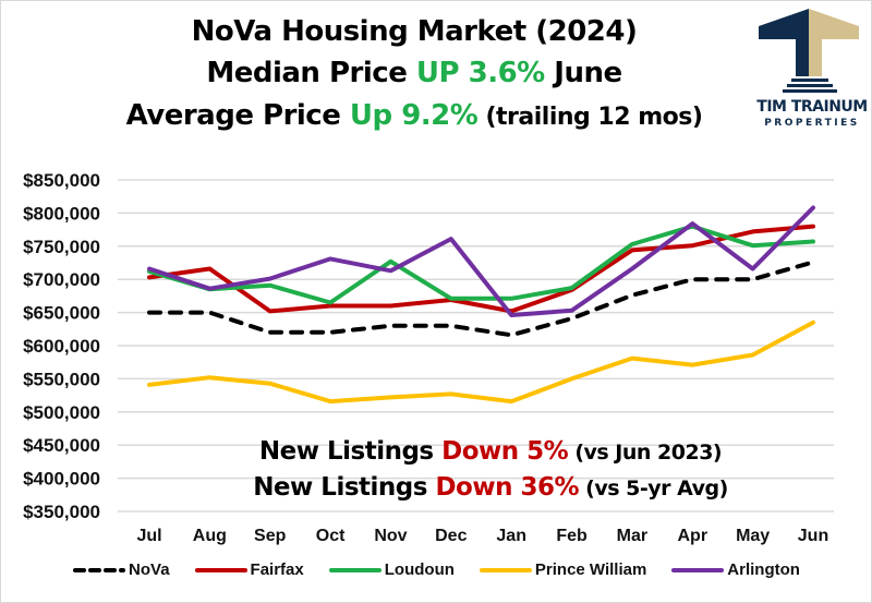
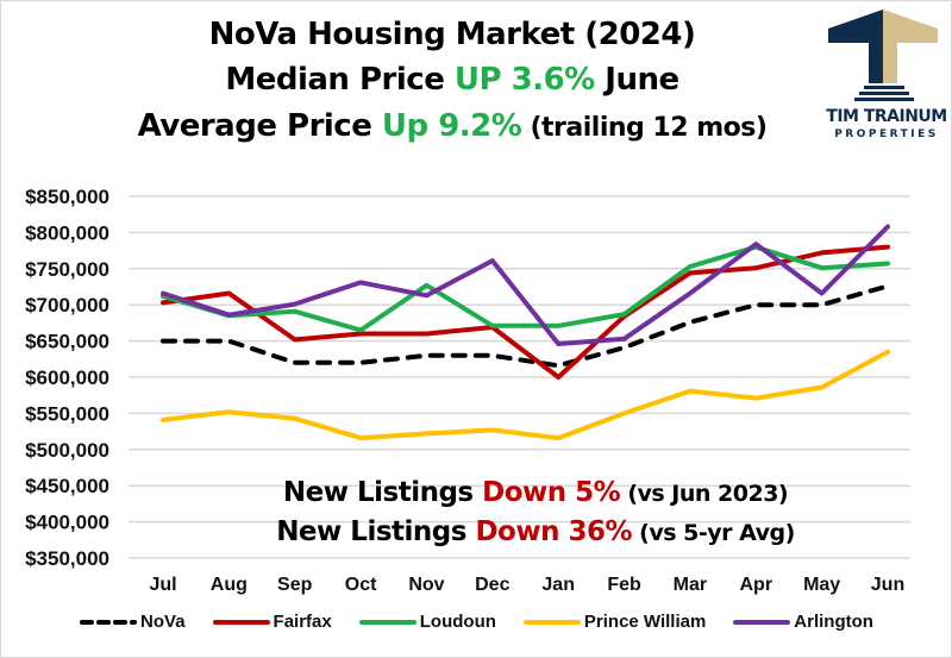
Fairfax/Jan: $650000 -> $600000
